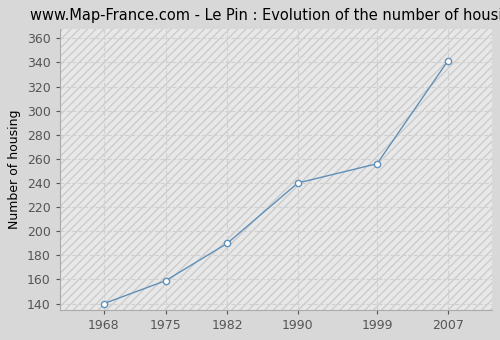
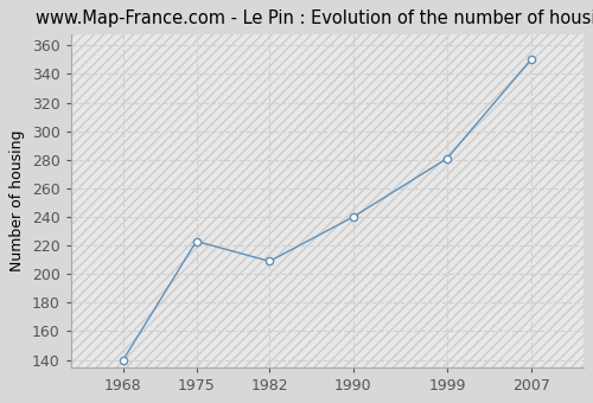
1975: 159 -> 223
1982: 190 -> 209
1999: 256 -> 281
2007: 341 -> 350
